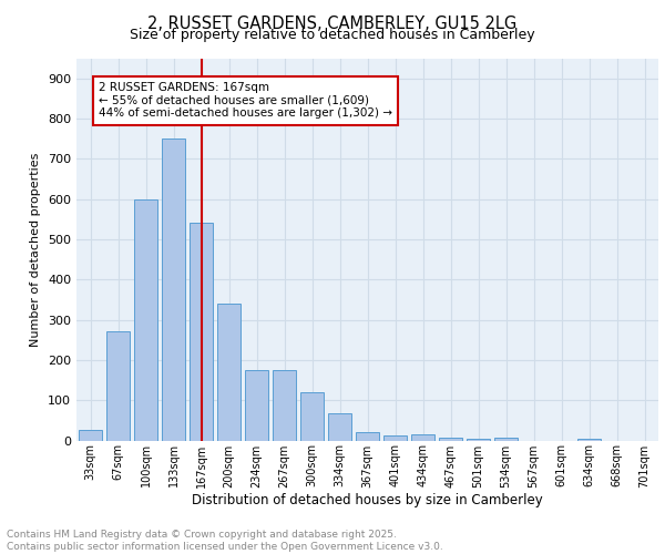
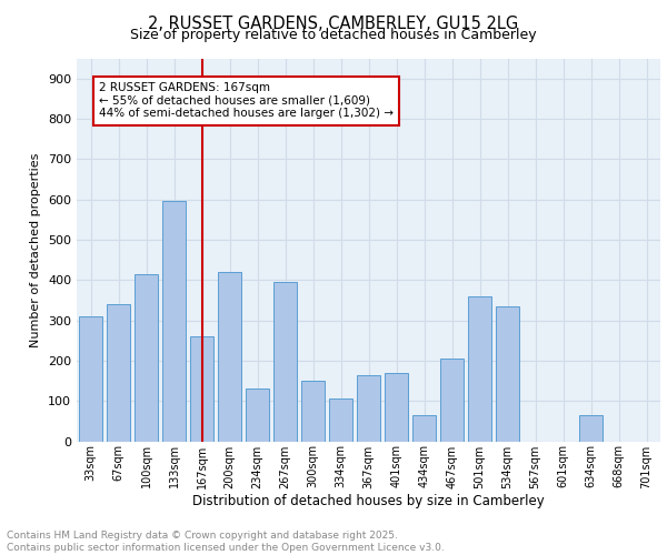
33sqm: 25 -> 310
67sqm: 270 -> 340
100sqm: 600 -> 415
133sqm: 750 -> 595
167sqm: 540 -> 260
200sqm: 340 -> 420
234sqm: 175 -> 130
267sqm: 175 -> 395
300sqm: 120 -> 150
334sqm: 68 -> 105
367sqm: 22 -> 165
401sqm: 12 -> 170
434sqm: 15 -> 65
467sqm: 8 -> 205
501sqm: 5 -> 360
534sqm: 8 -> 335
634sqm: 5 -> 65
